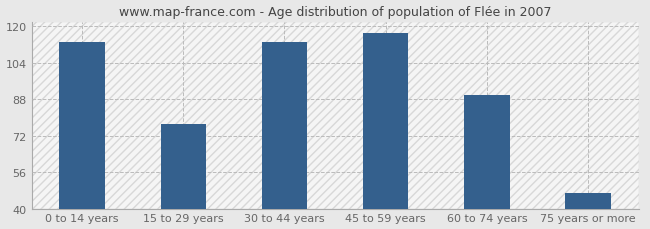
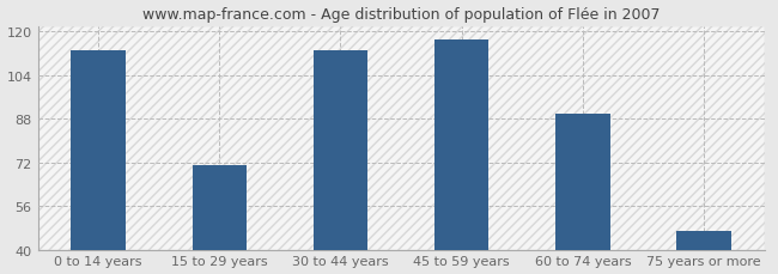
15 to 29 years: 77 -> 71
